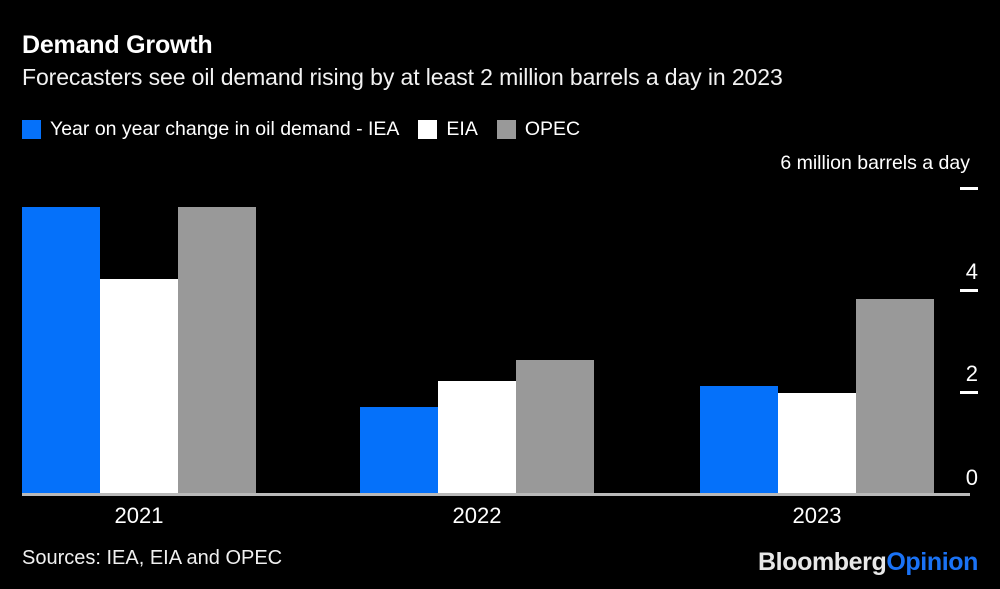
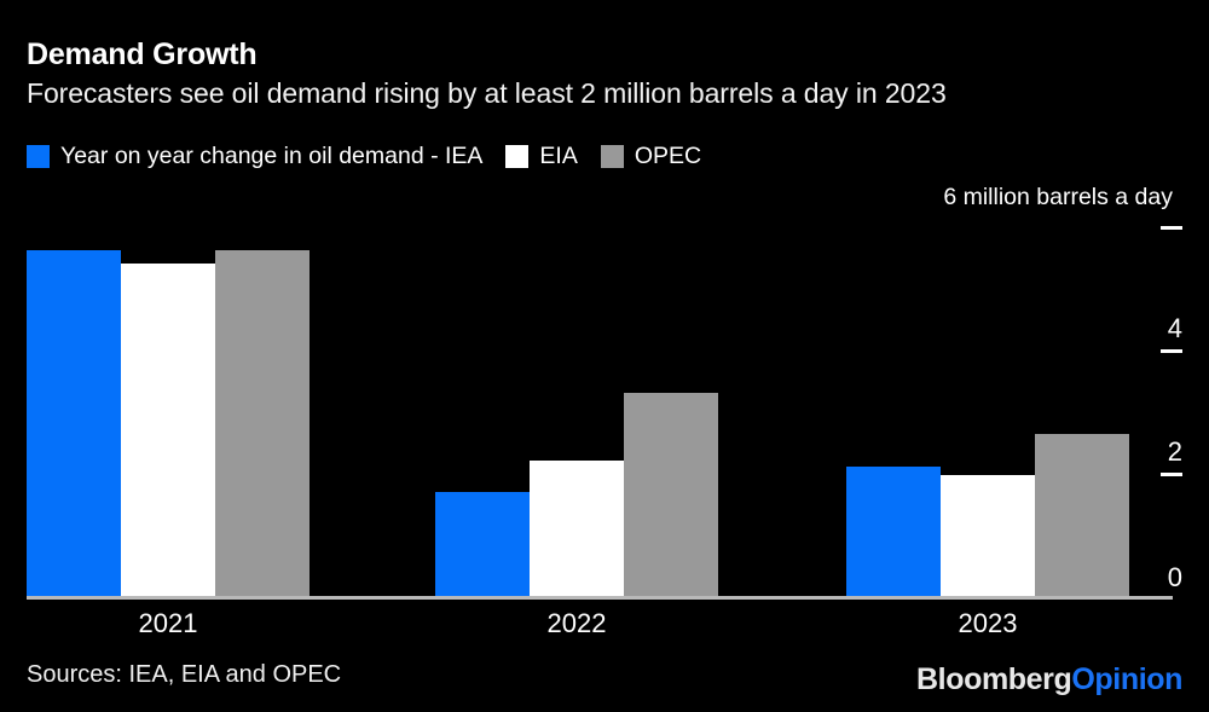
EIA/2021: 4.2 -> 5.4
OPEC/2022: 2.6 -> 3.3
OPEC/2023: 3.8 -> 2.6
